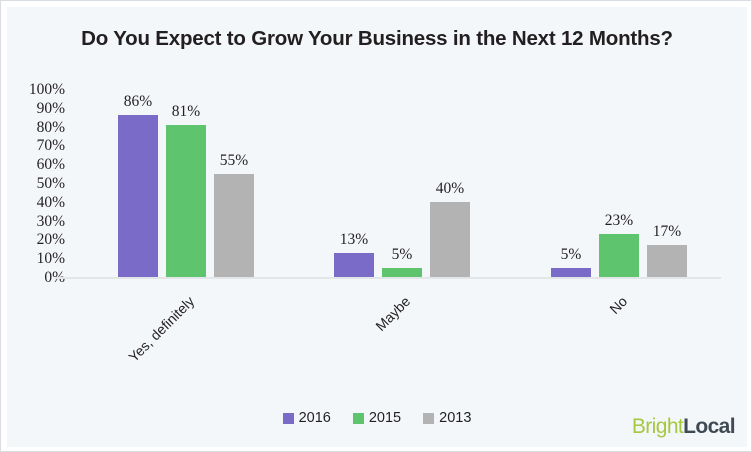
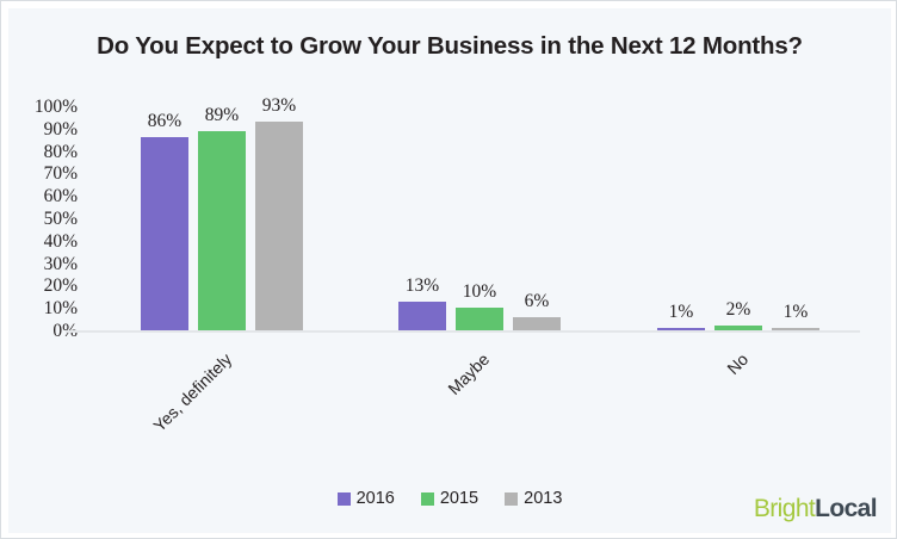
2015/Yes, definitely: 81% -> 89%
2013/Yes, definitely: 55% -> 93%
2015/Maybe: 5% -> 10%
2013/Maybe: 40% -> 6%
2016/No: 5% -> 1%
2015/No: 23% -> 2%
2013/No: 17% -> 1%
